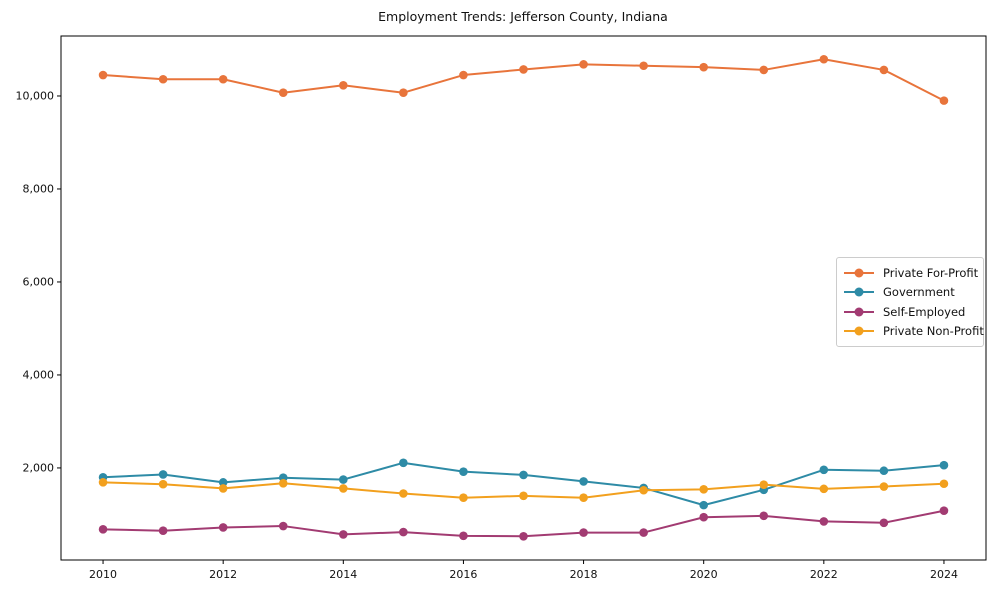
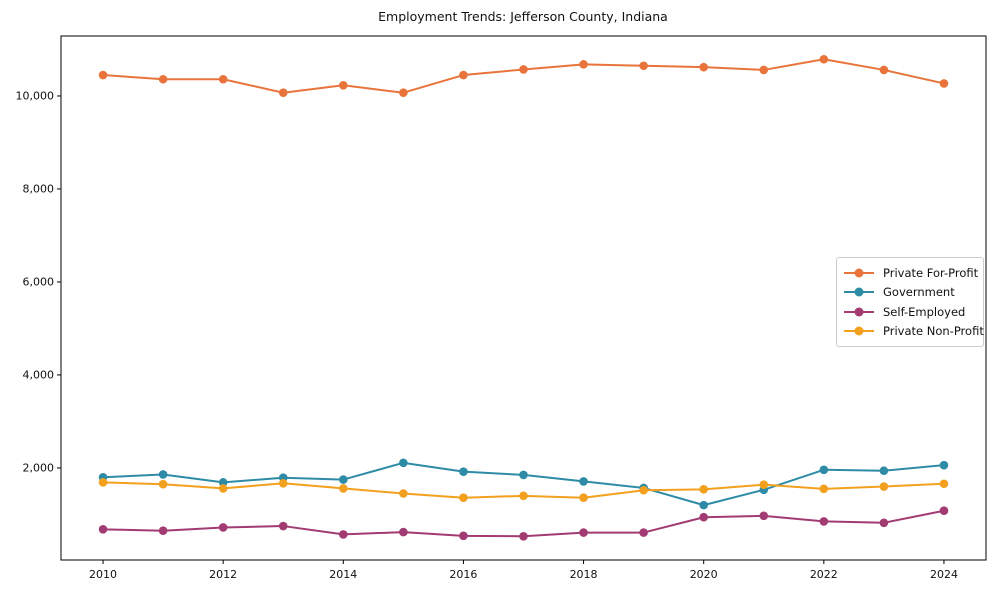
Private For-Profit/2024: 9900 -> 10300
